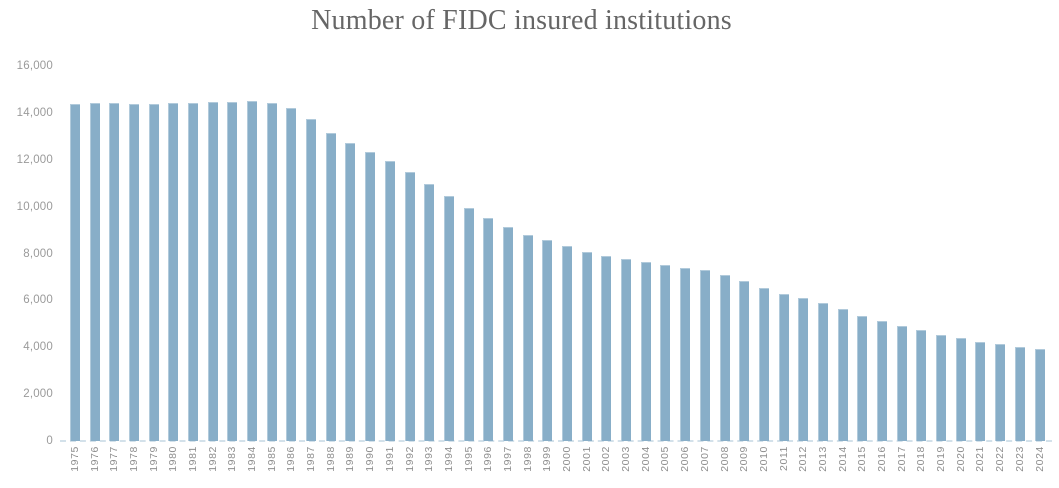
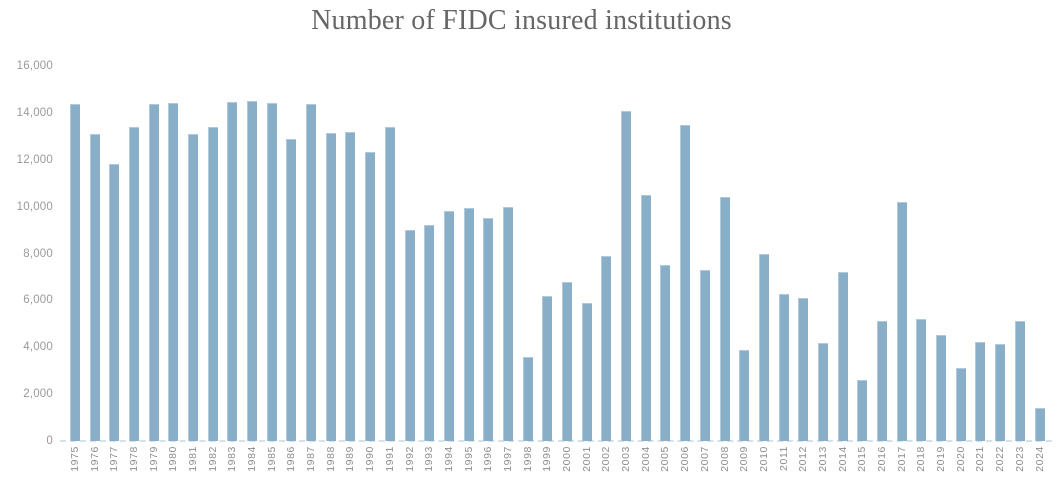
1976: 14400 -> 13100
1977: 14400 -> 11800
1978: 14400 -> 13400
1981: 14400 -> 13100
1982: 14500 -> 13400
1986: 14200 -> 12900
1987: 13700 -> 14400
1989: 12700 -> 13200
1991: 11900 -> 13400
1992: 11500 -> 9000
1993: 11000 -> 9200
1994: 10500 -> 9800
1997: 9100 -> 10000
1998: 8800 -> 3600
1999: 8600 -> 6200
2000: 8300 -> 6800
2001: 8100 -> 5900
2003: 7800 -> 14100
2004: 7600 -> 10500
2006: 7400 -> 13500
2008: 7100 -> 10400
2009: 6800 -> 3900
2010: 6500 -> 8000
2013: 5900 -> 4200
2014: 5600 -> 7200
2015: 5300 -> 2600
2017: 4900 -> 10200
2018: 4700 -> 5200
2020: 4400 -> 3100
2023: 4000 -> 5100
2024: 3900 -> 1400
